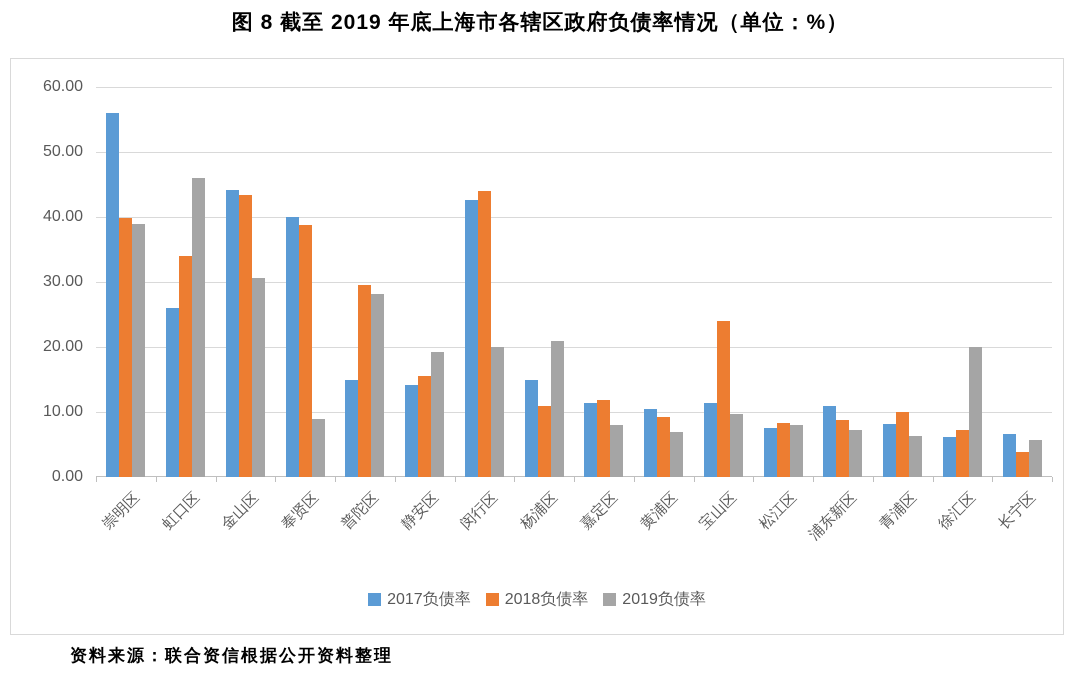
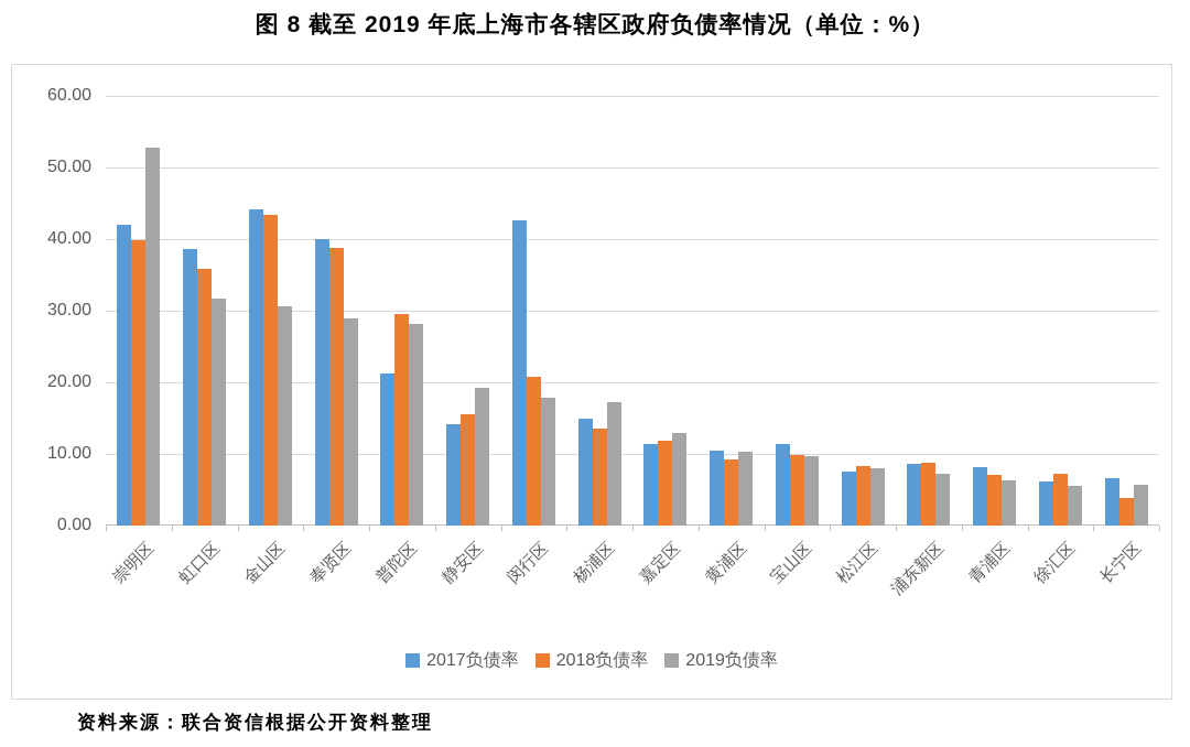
2017负债率/崇明区: 56 -> 42
2019负债率/崇明区: 39 -> 53
2017负债率/虹口区: 26 -> 39
2018负债率/虹口区: 34 -> 36
2019负债率/虹口区: 46 -> 32
2019负债率/奉贤区: 9 -> 29
2017负债率/普陀区: 15 -> 21
2018负债率/闵行区: 44 -> 21
2019负债率/闵行区: 20 -> 18
2018负债率/杨浦区: 11 -> 14
2019负债率/杨浦区: 21 -> 17
2019负债率/嘉定区: 8 -> 13
2019负债率/黄浦区: 7 -> 10
2018负债率/宝山区: 24 -> 10
2017负债率/浦东新区: 11 -> 9
2018负债率/青浦区: 10 -> 7
2019负债率/徐汇区: 20 -> 6
